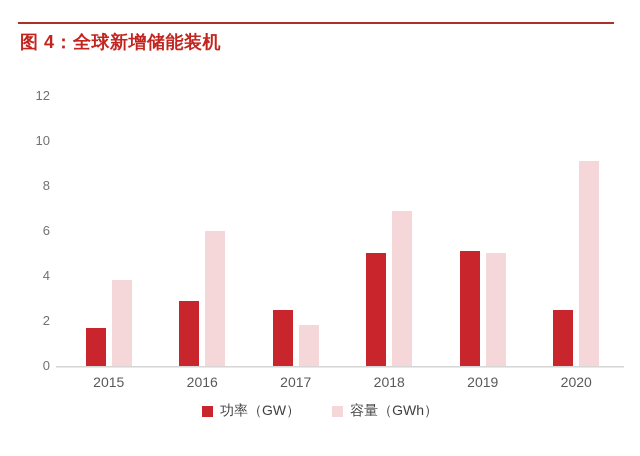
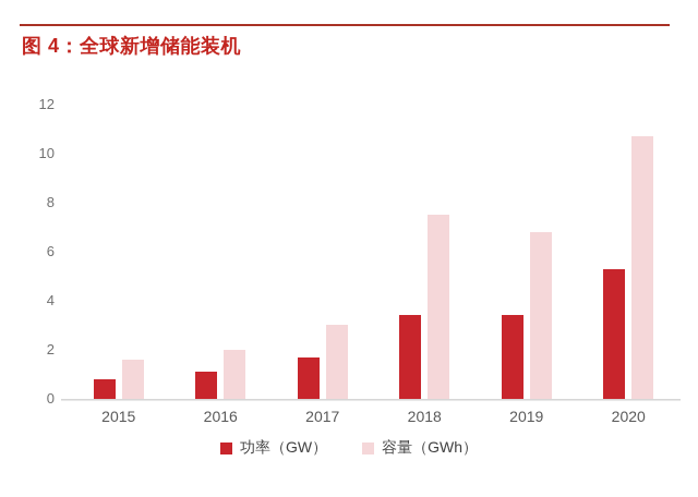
功率（GW）/2015: 1.7 -> 0.8
容量（GWh）/2015: 3.8 -> 1.6
功率（GW）/2016: 2.9 -> 1.1
容量（GWh）/2016: 6.0 -> 2.0
功率（GW）/2017: 2.5 -> 1.7
容量（GWh）/2017: 1.8 -> 3.0
功率（GW）/2018: 5.0 -> 3.4
容量（GWh）/2018: 6.9 -> 7.5
功率（GW）/2019: 5.1 -> 3.4
容量（GWh）/2019: 5.0 -> 6.8
功率（GW）/2020: 2.5 -> 5.3
容量（GWh）/2020: 9.1 -> 10.7
